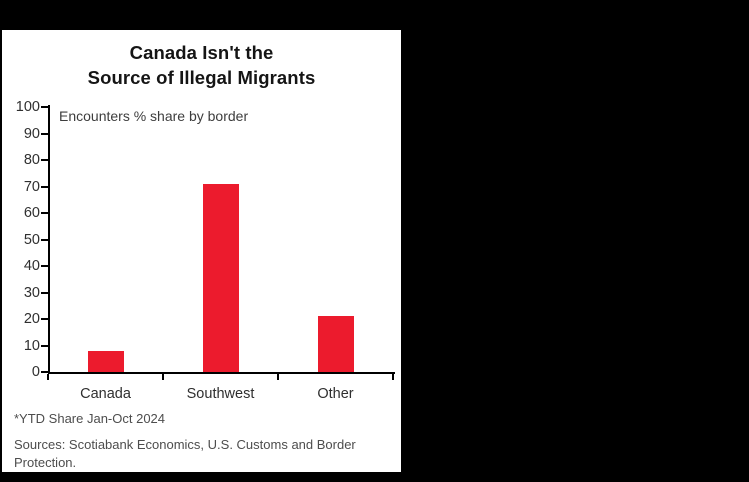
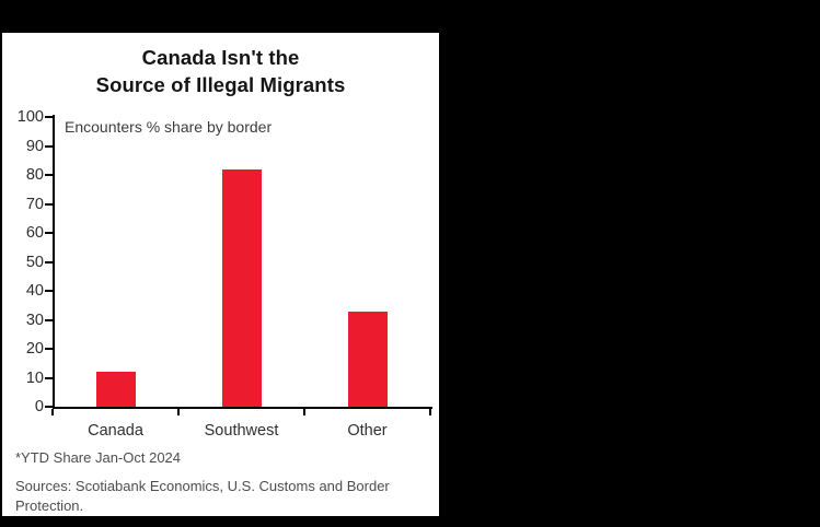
Canada: 8 -> 12
Southwest: 71 -> 82
Other: 21 -> 33
